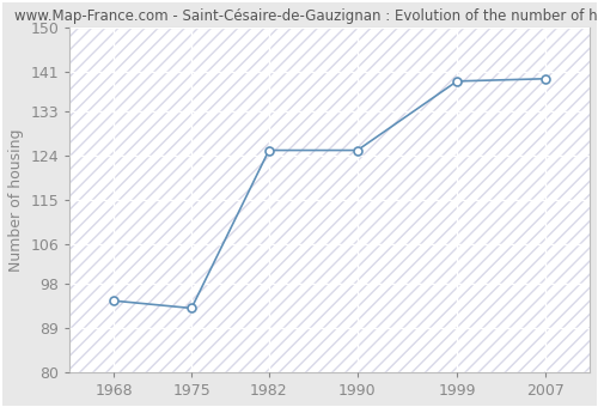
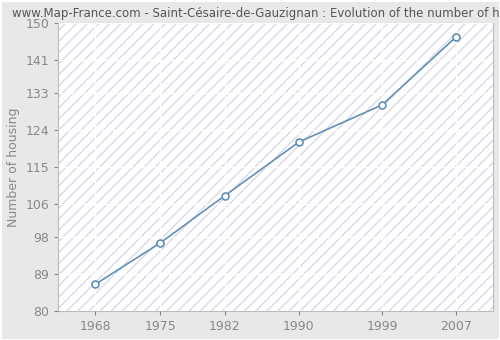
1968: 94.5 -> 86.5
1975: 93.0 -> 96.5
1982: 125.0 -> 108.0
1990: 125.0 -> 121.0
1999: 139.0 -> 130.0
2007: 139.5 -> 146.5
